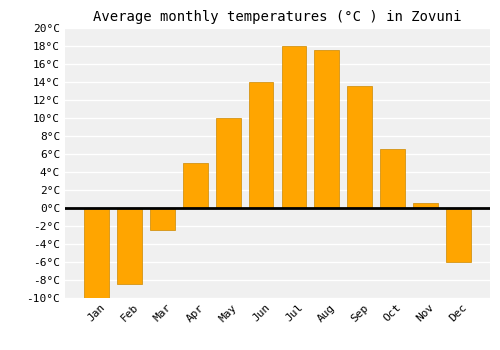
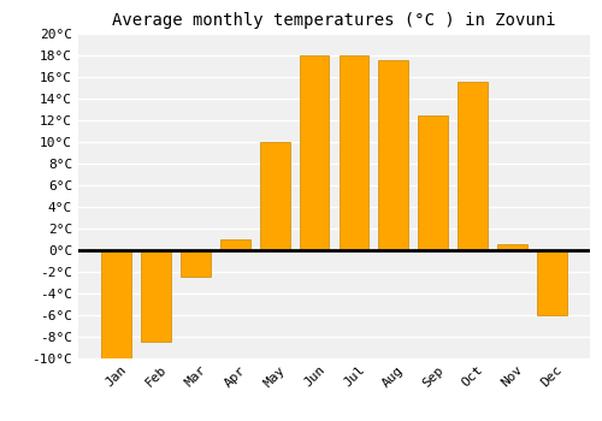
Apr: 5.0°C -> 1.0°C
Jun: 14.0°C -> 18.0°C
Sep: 13.5°C -> 12.4°C
Oct: 6.5°C -> 15.6°C
